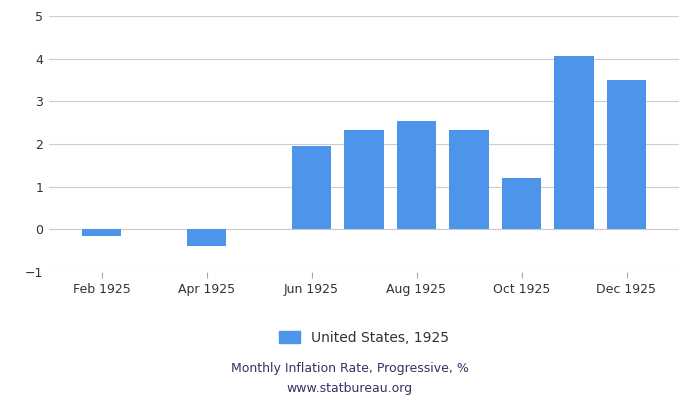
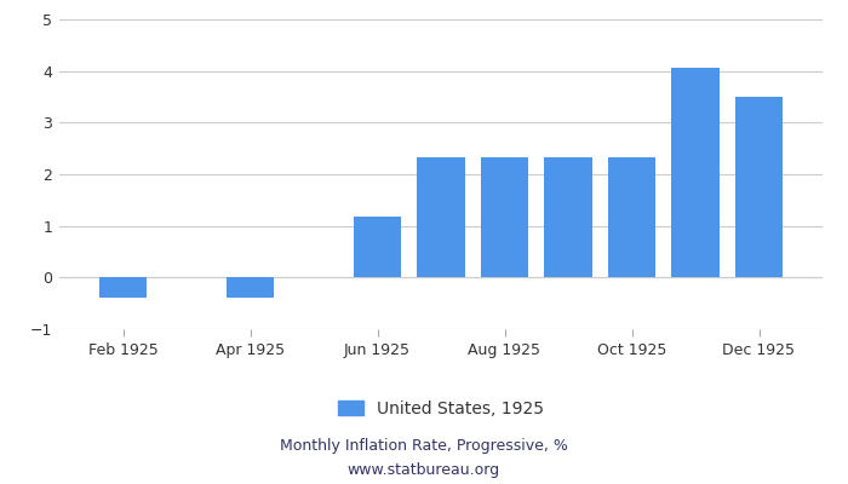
Feb 1925: -0.15 -> -0.39
Jun 1925: 1.95 -> 1.17
Aug 1925: 2.55 -> 2.33
Oct 1925: 1.20 -> 2.33
